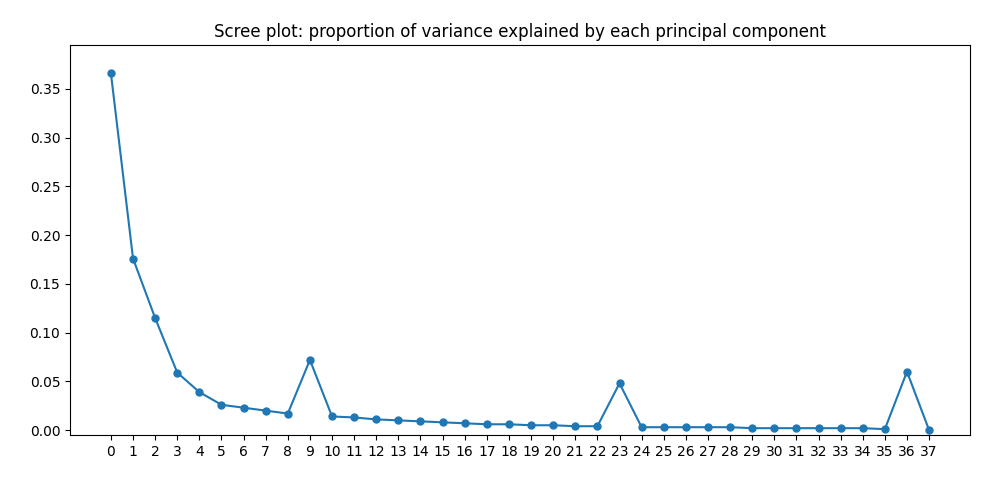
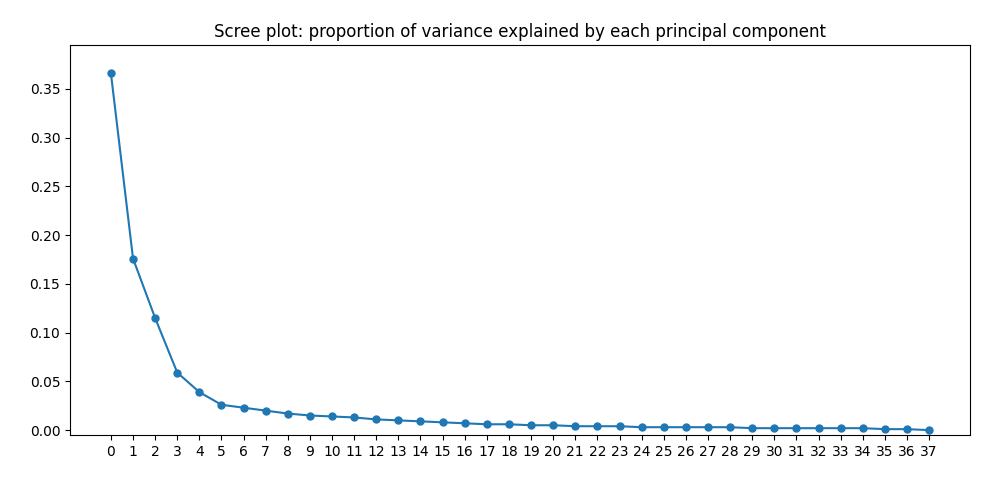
9: 0.072 -> 0.015
23: 0.048 -> 0.004
36: 0.060 -> 0.001
